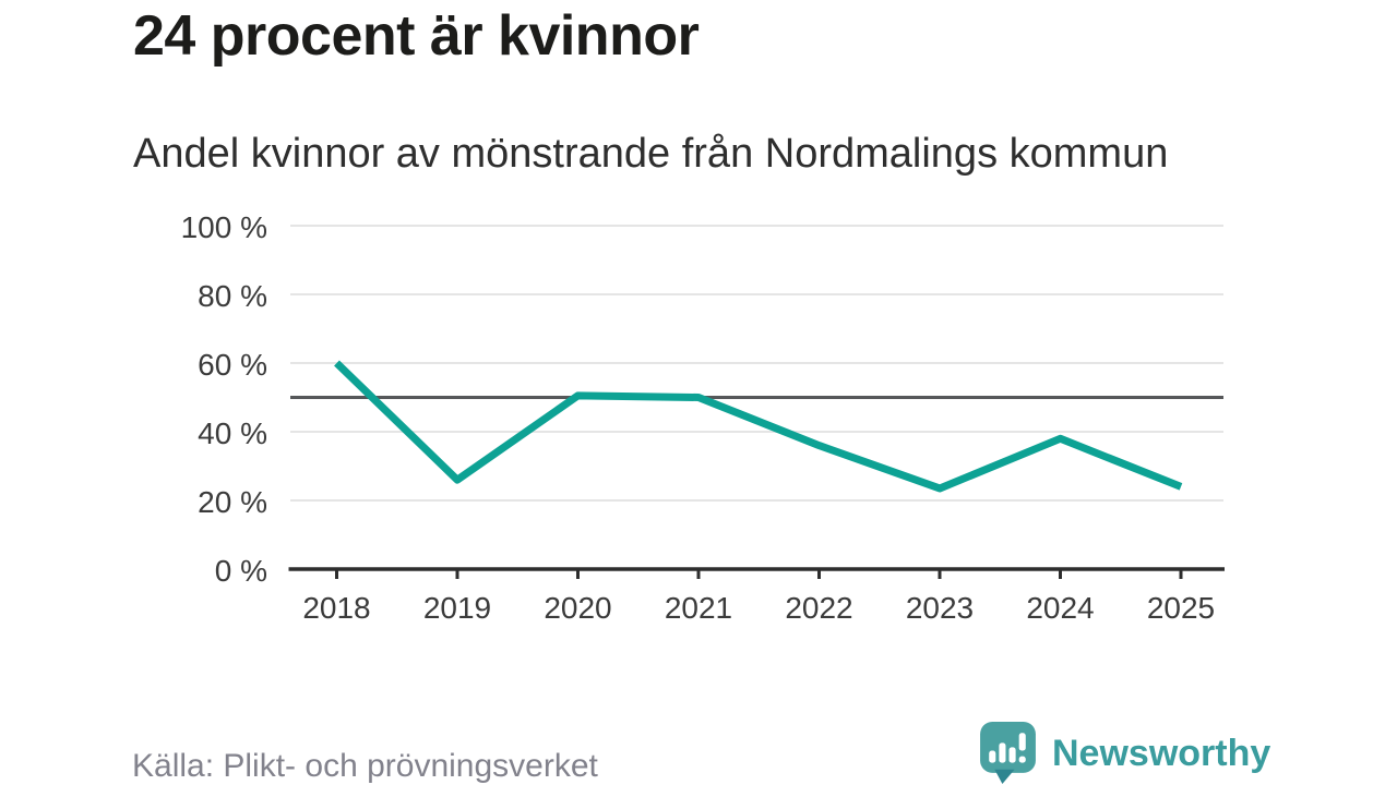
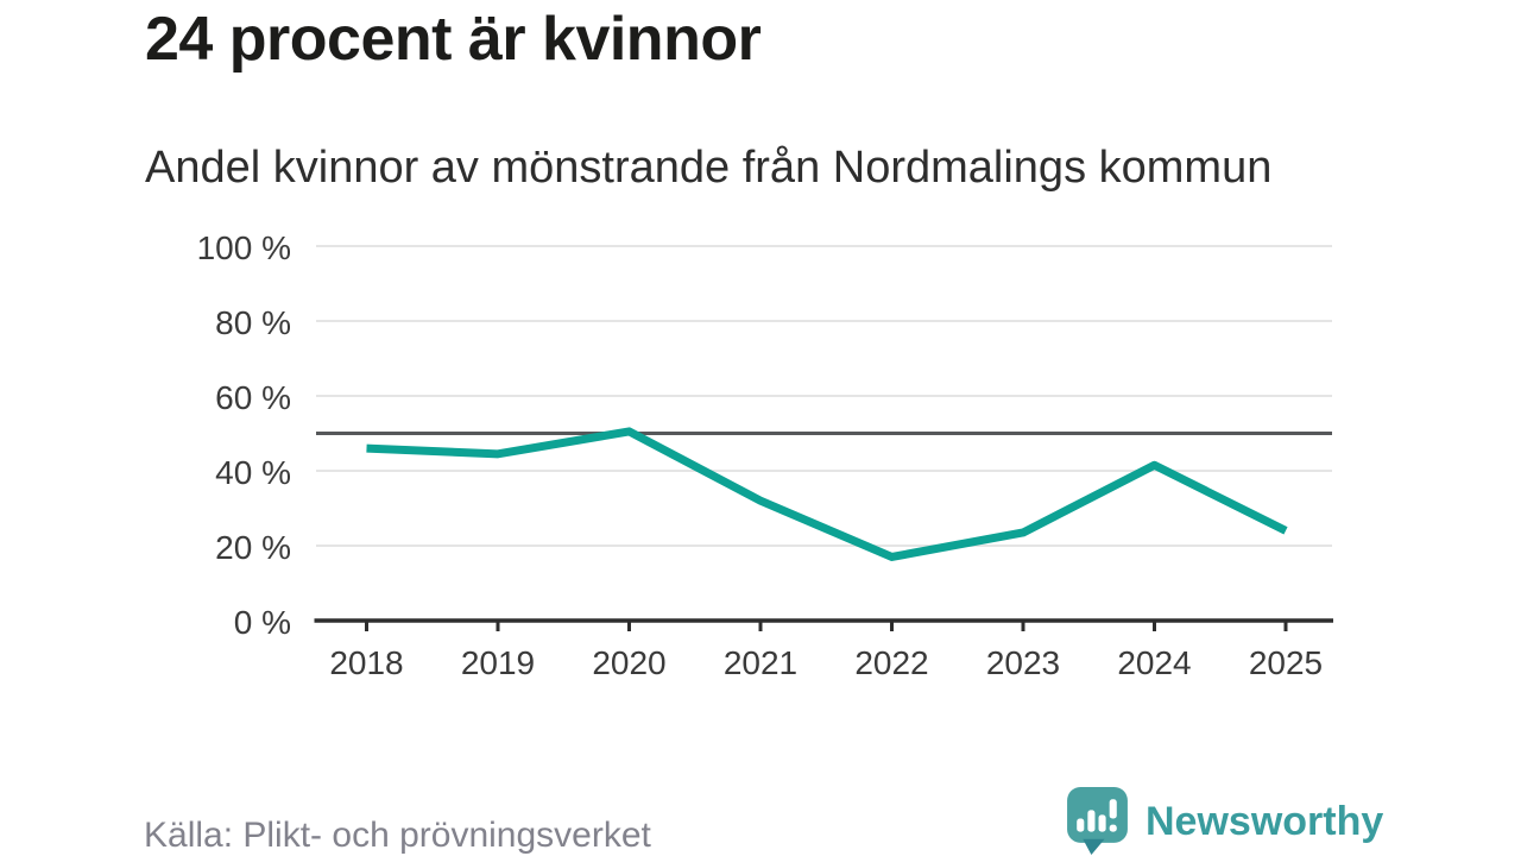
2018: 60% -> 46%
2019: 26% -> 44%
2021: 50% -> 32%
2022: 36% -> 17%
2024: 38% -> 42%
